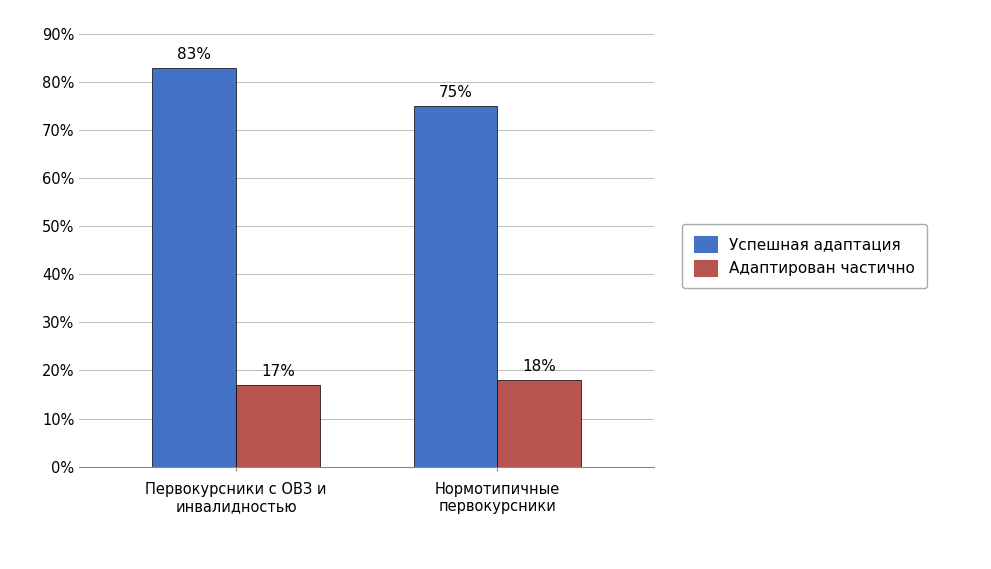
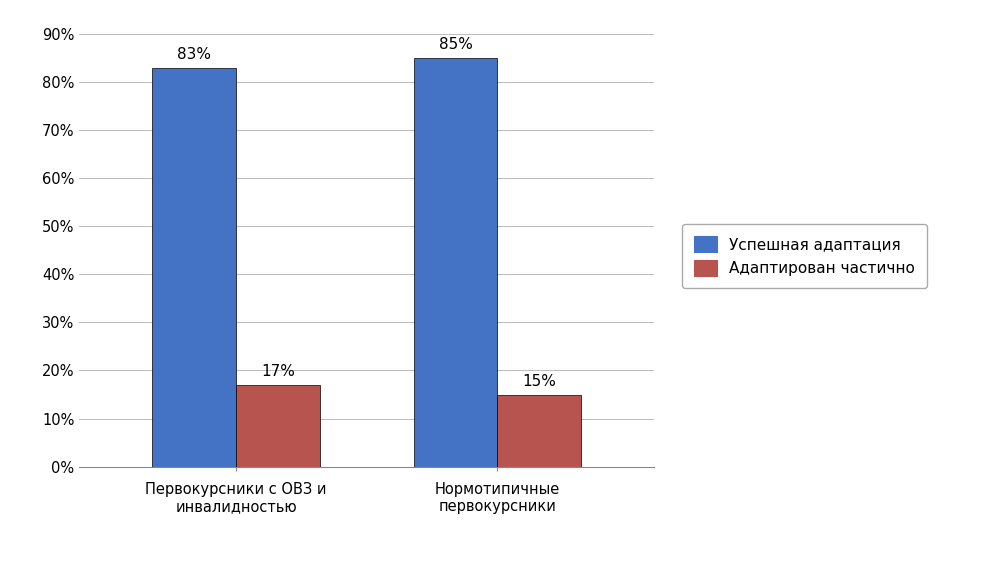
Успешная адаптация/Нормотипичные первокурсники: 75% -> 85%
Адаптирован частично/Нормотипичные первокурсники: 18% -> 15%
